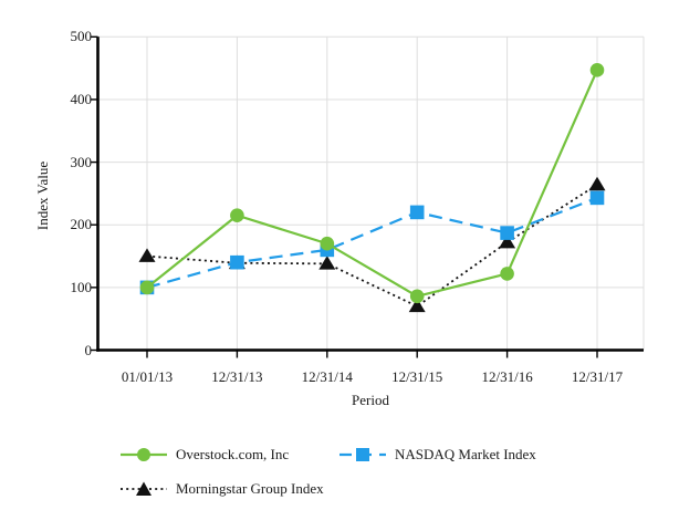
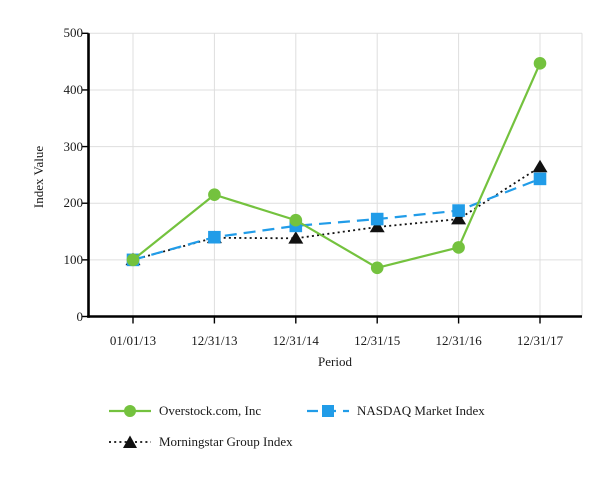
Morningstar Group Index/01/01/13: 150 -> 100
NASDAQ Market Index/12/31/15: 220 -> 170
Morningstar Group Index/12/31/15: 70 -> 160
